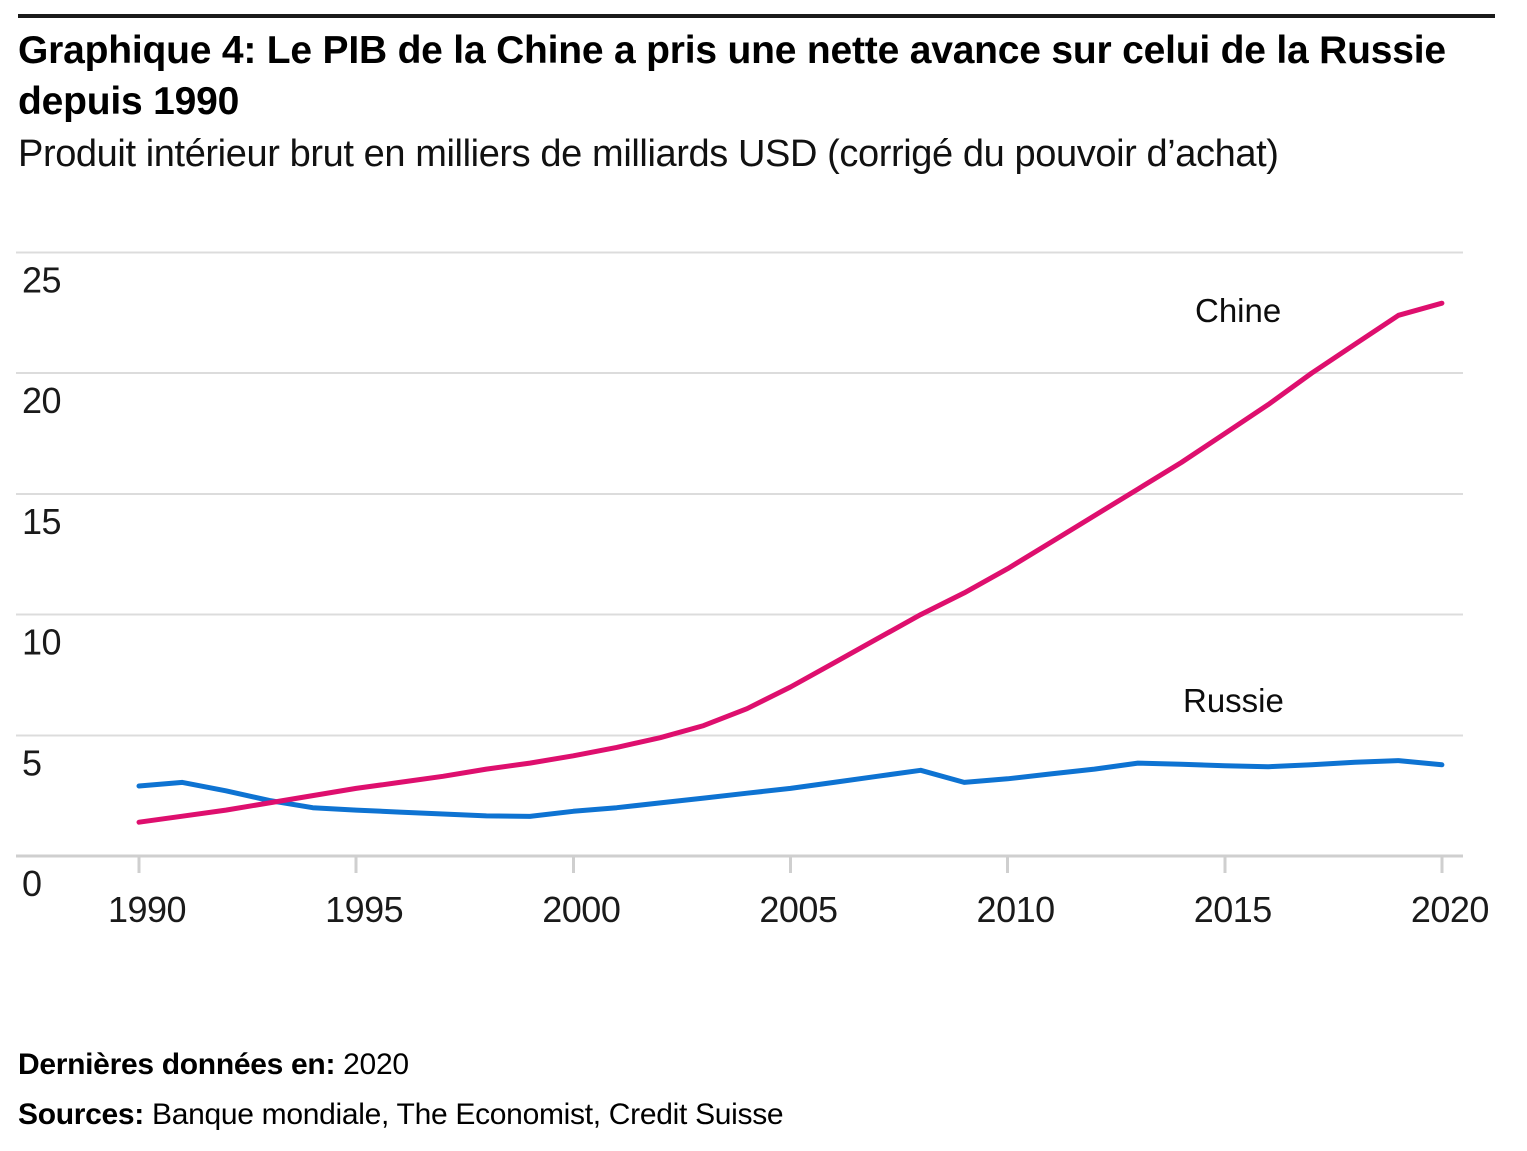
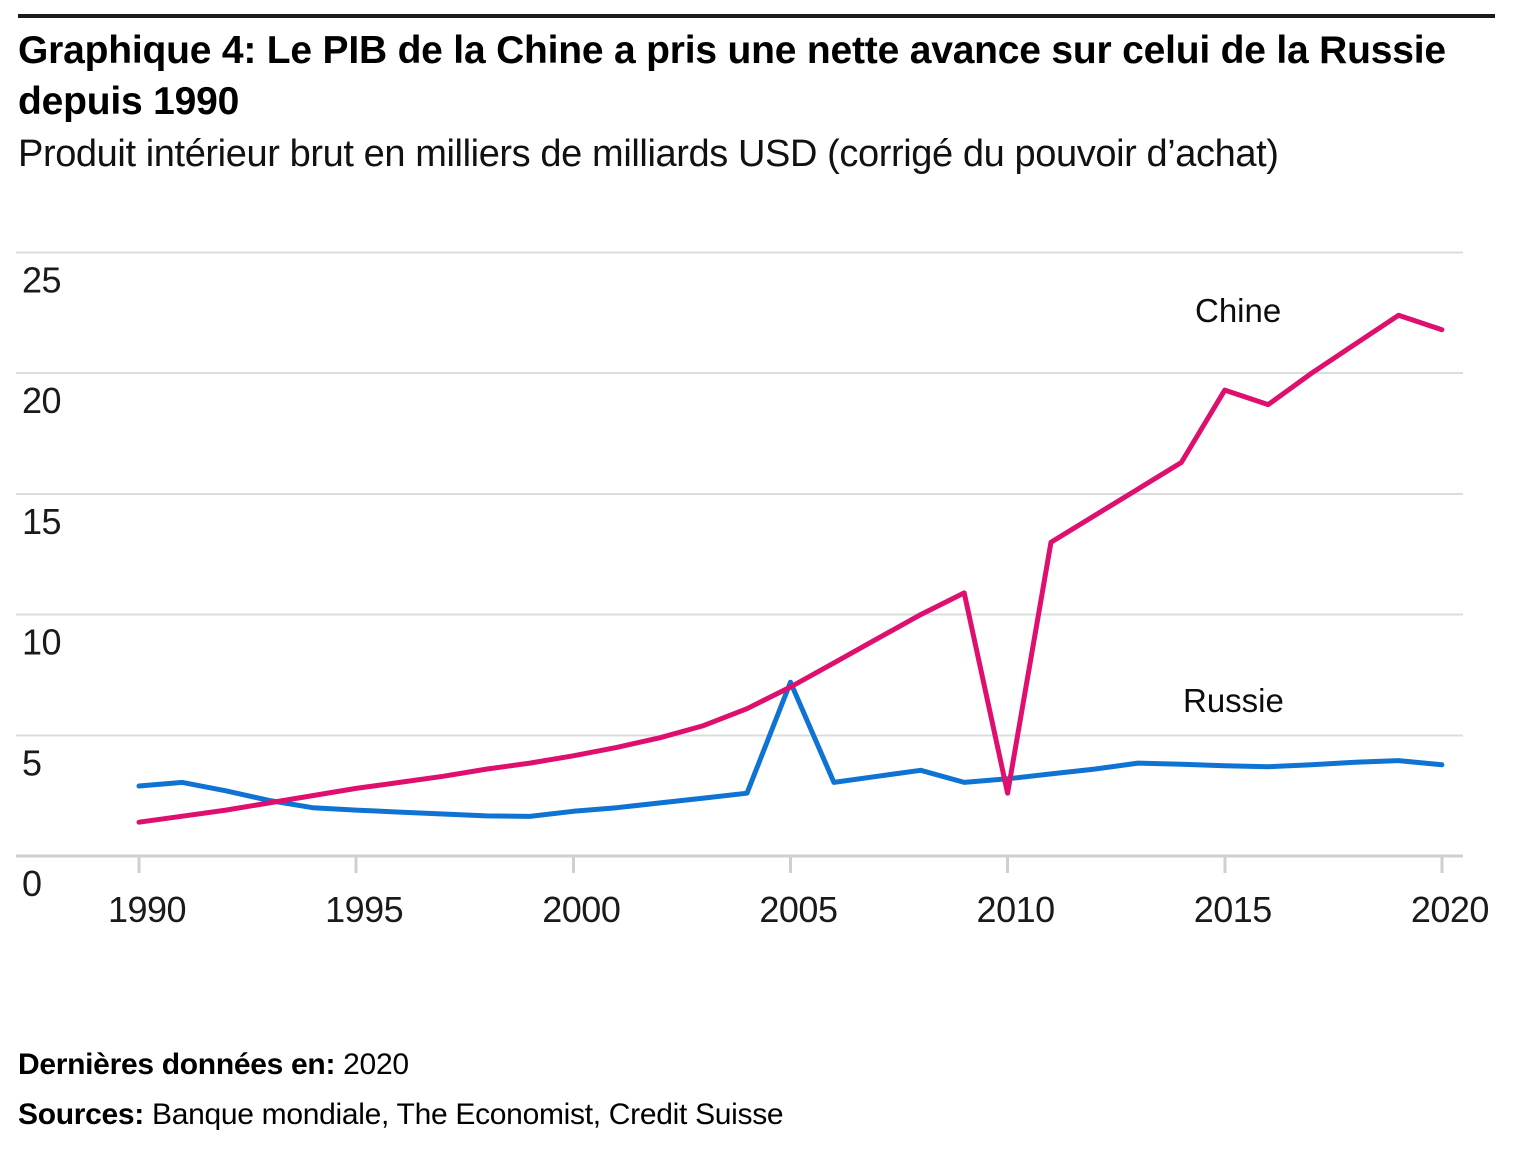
Russie/2005: 2.8 -> 7.2
Chine/2010: 11.9 -> 2.6
Chine/2015: 17.5 -> 19.3
Chine/2020: 22.9 -> 21.8
